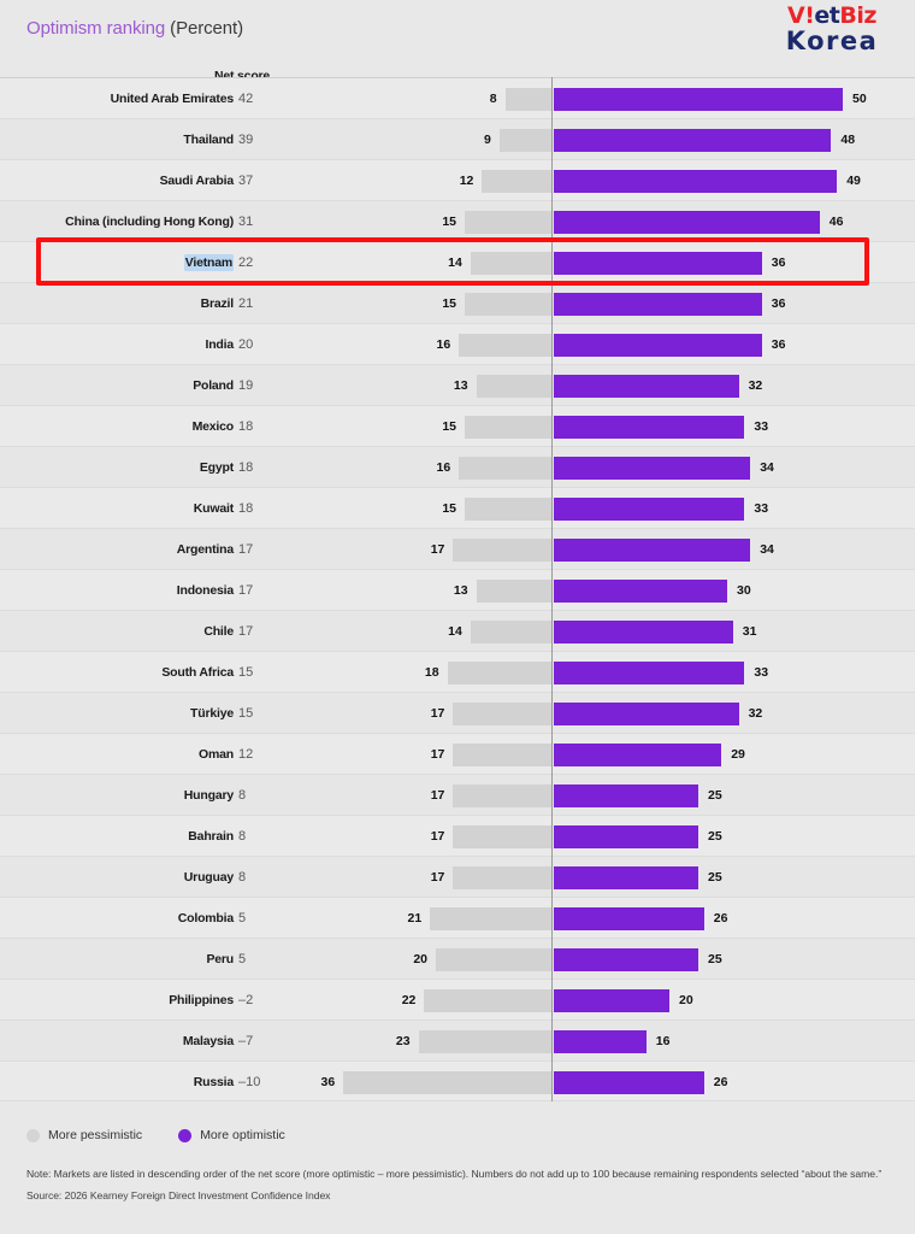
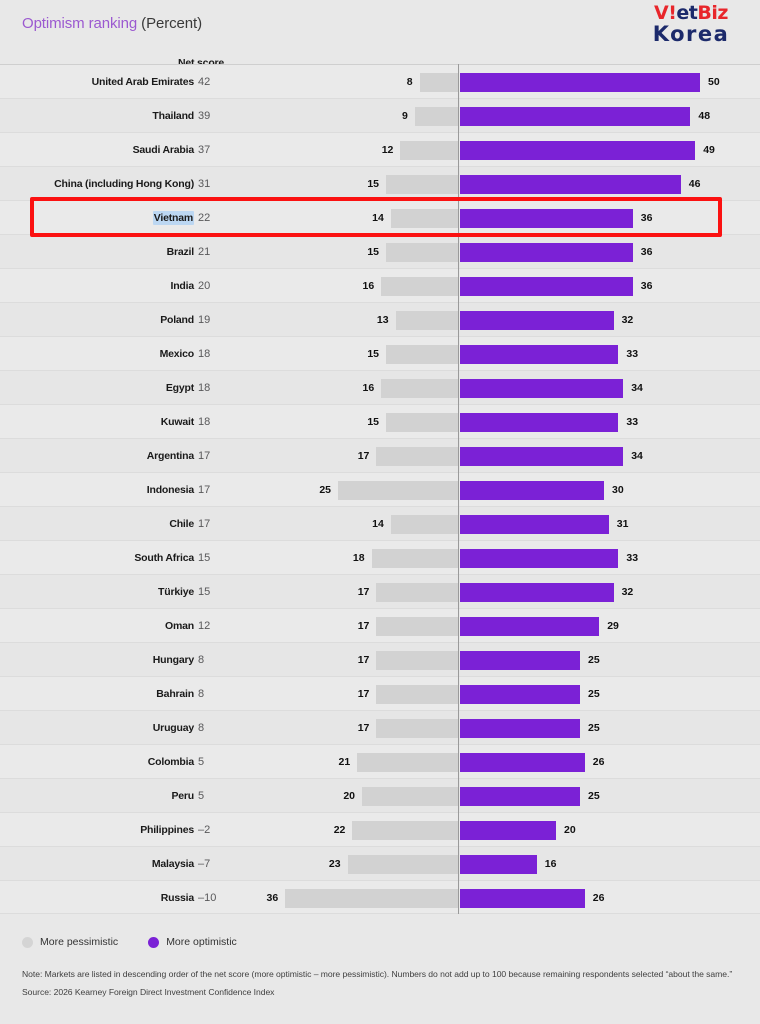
More pessimistic/Indonesia: 13 -> 25
